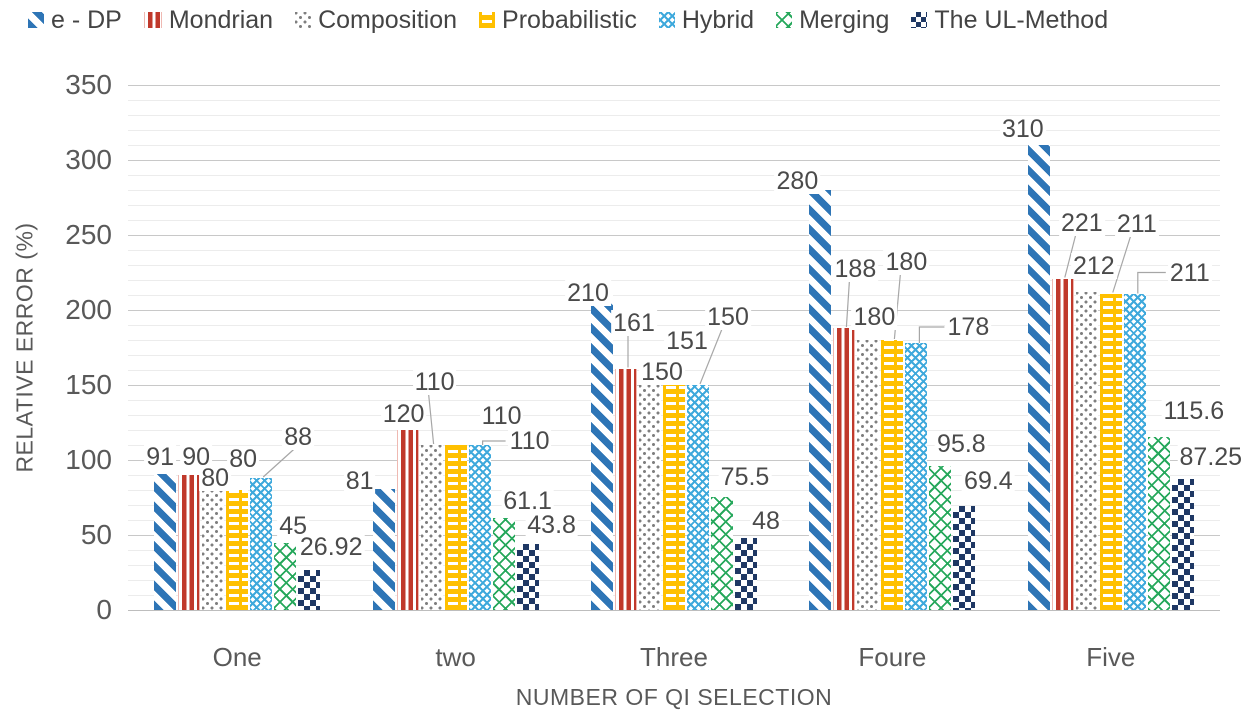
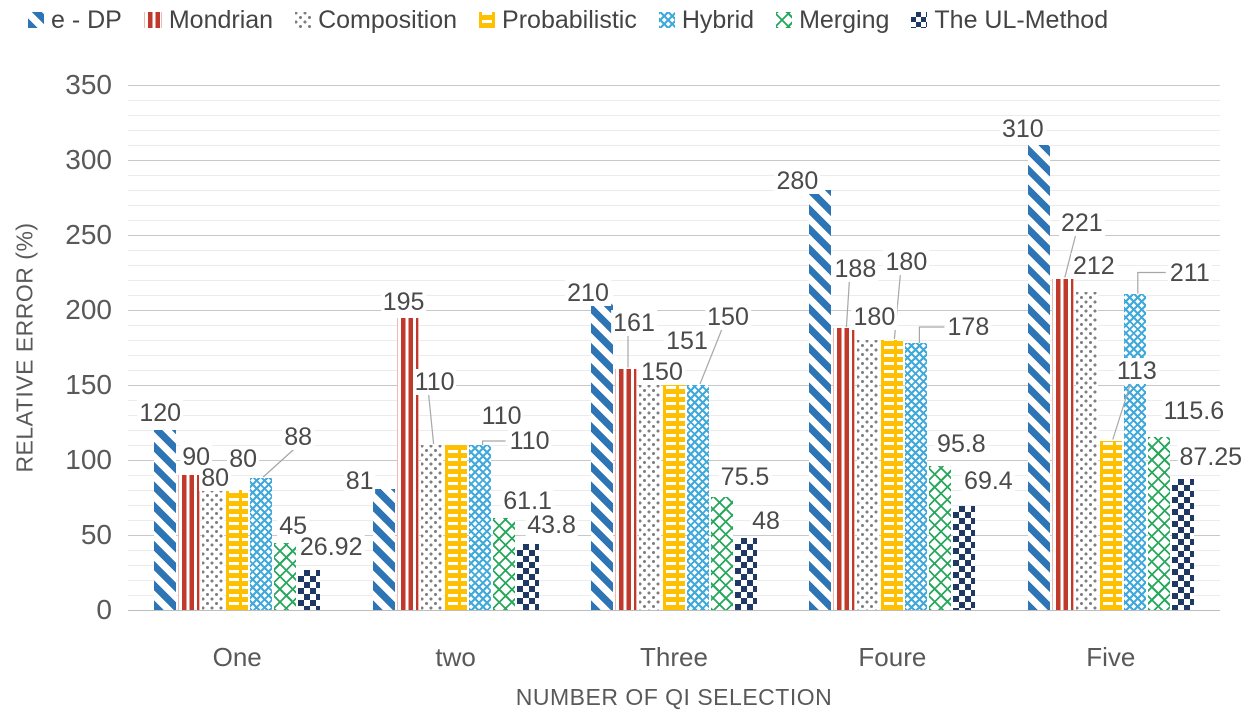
e - DP/One: 91 -> 120
Mondrian/two: 120 -> 195
Probabilistic/Five: 211 -> 113
